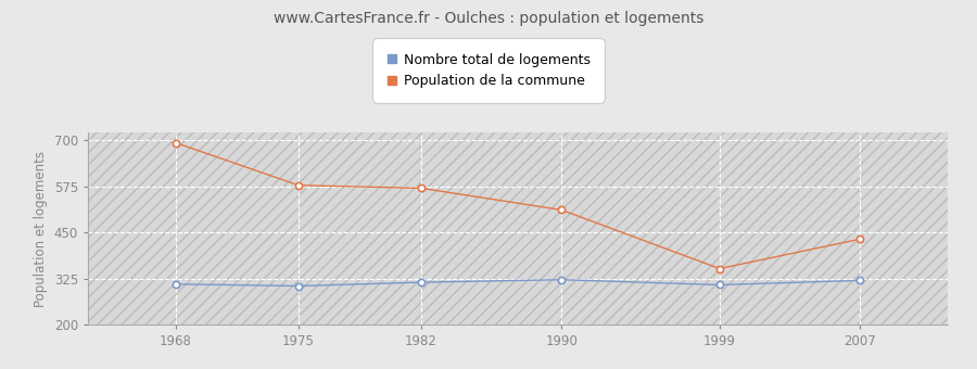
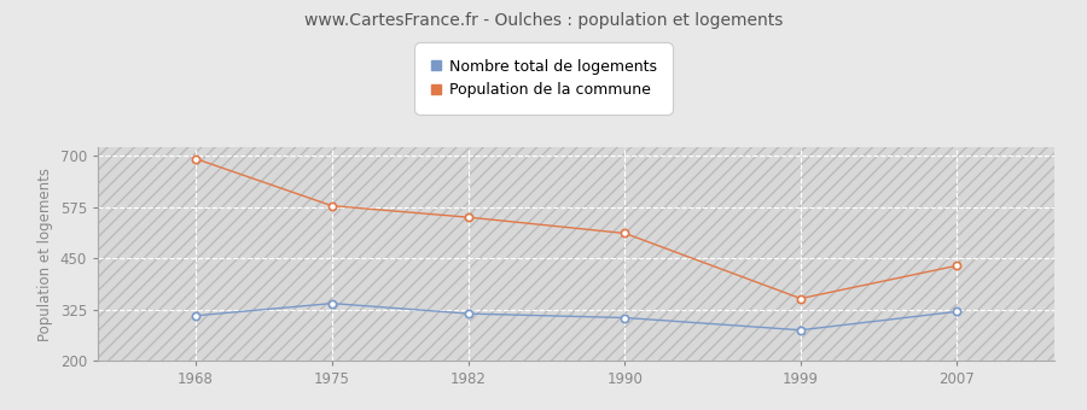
Nombre total de logements/1975: 305 -> 340
Population de la commune/1982: 570 -> 550
Nombre total de logements/1990: 322 -> 305
Nombre total de logements/1999: 308 -> 275
